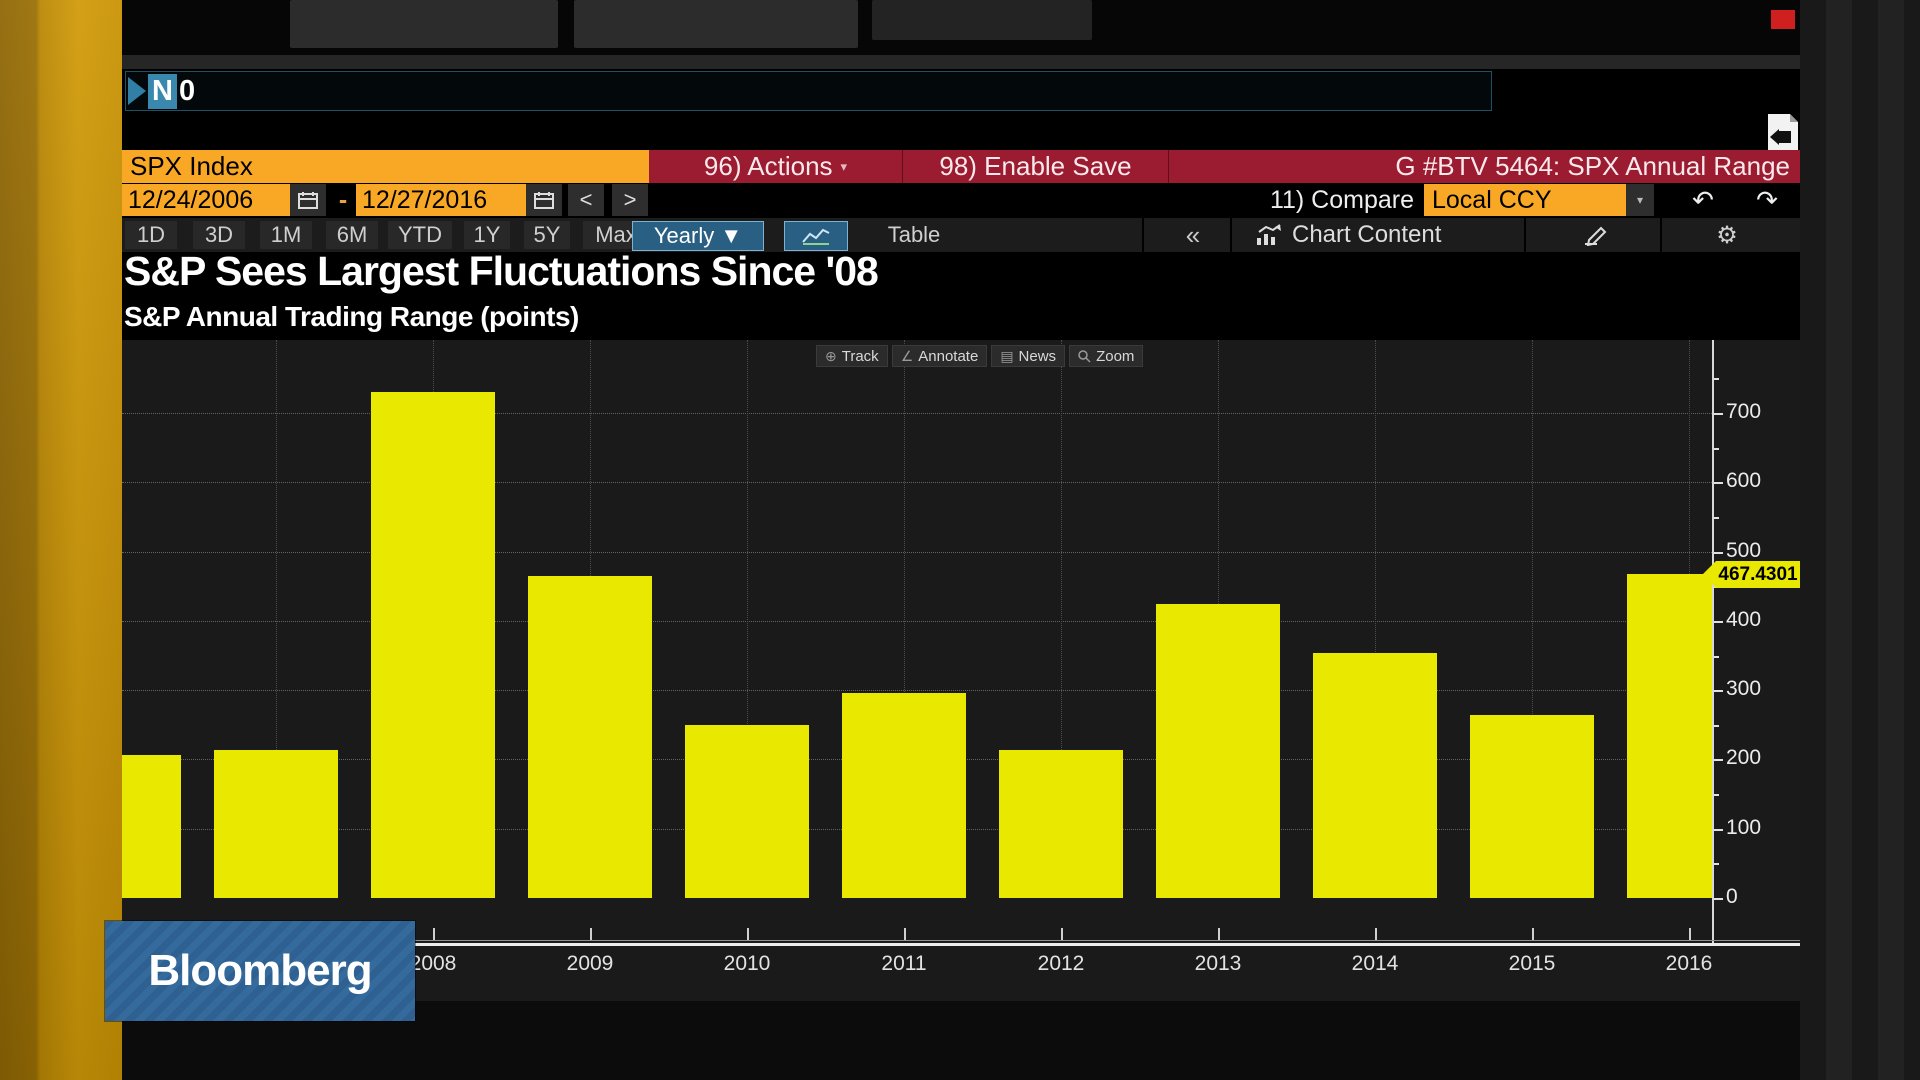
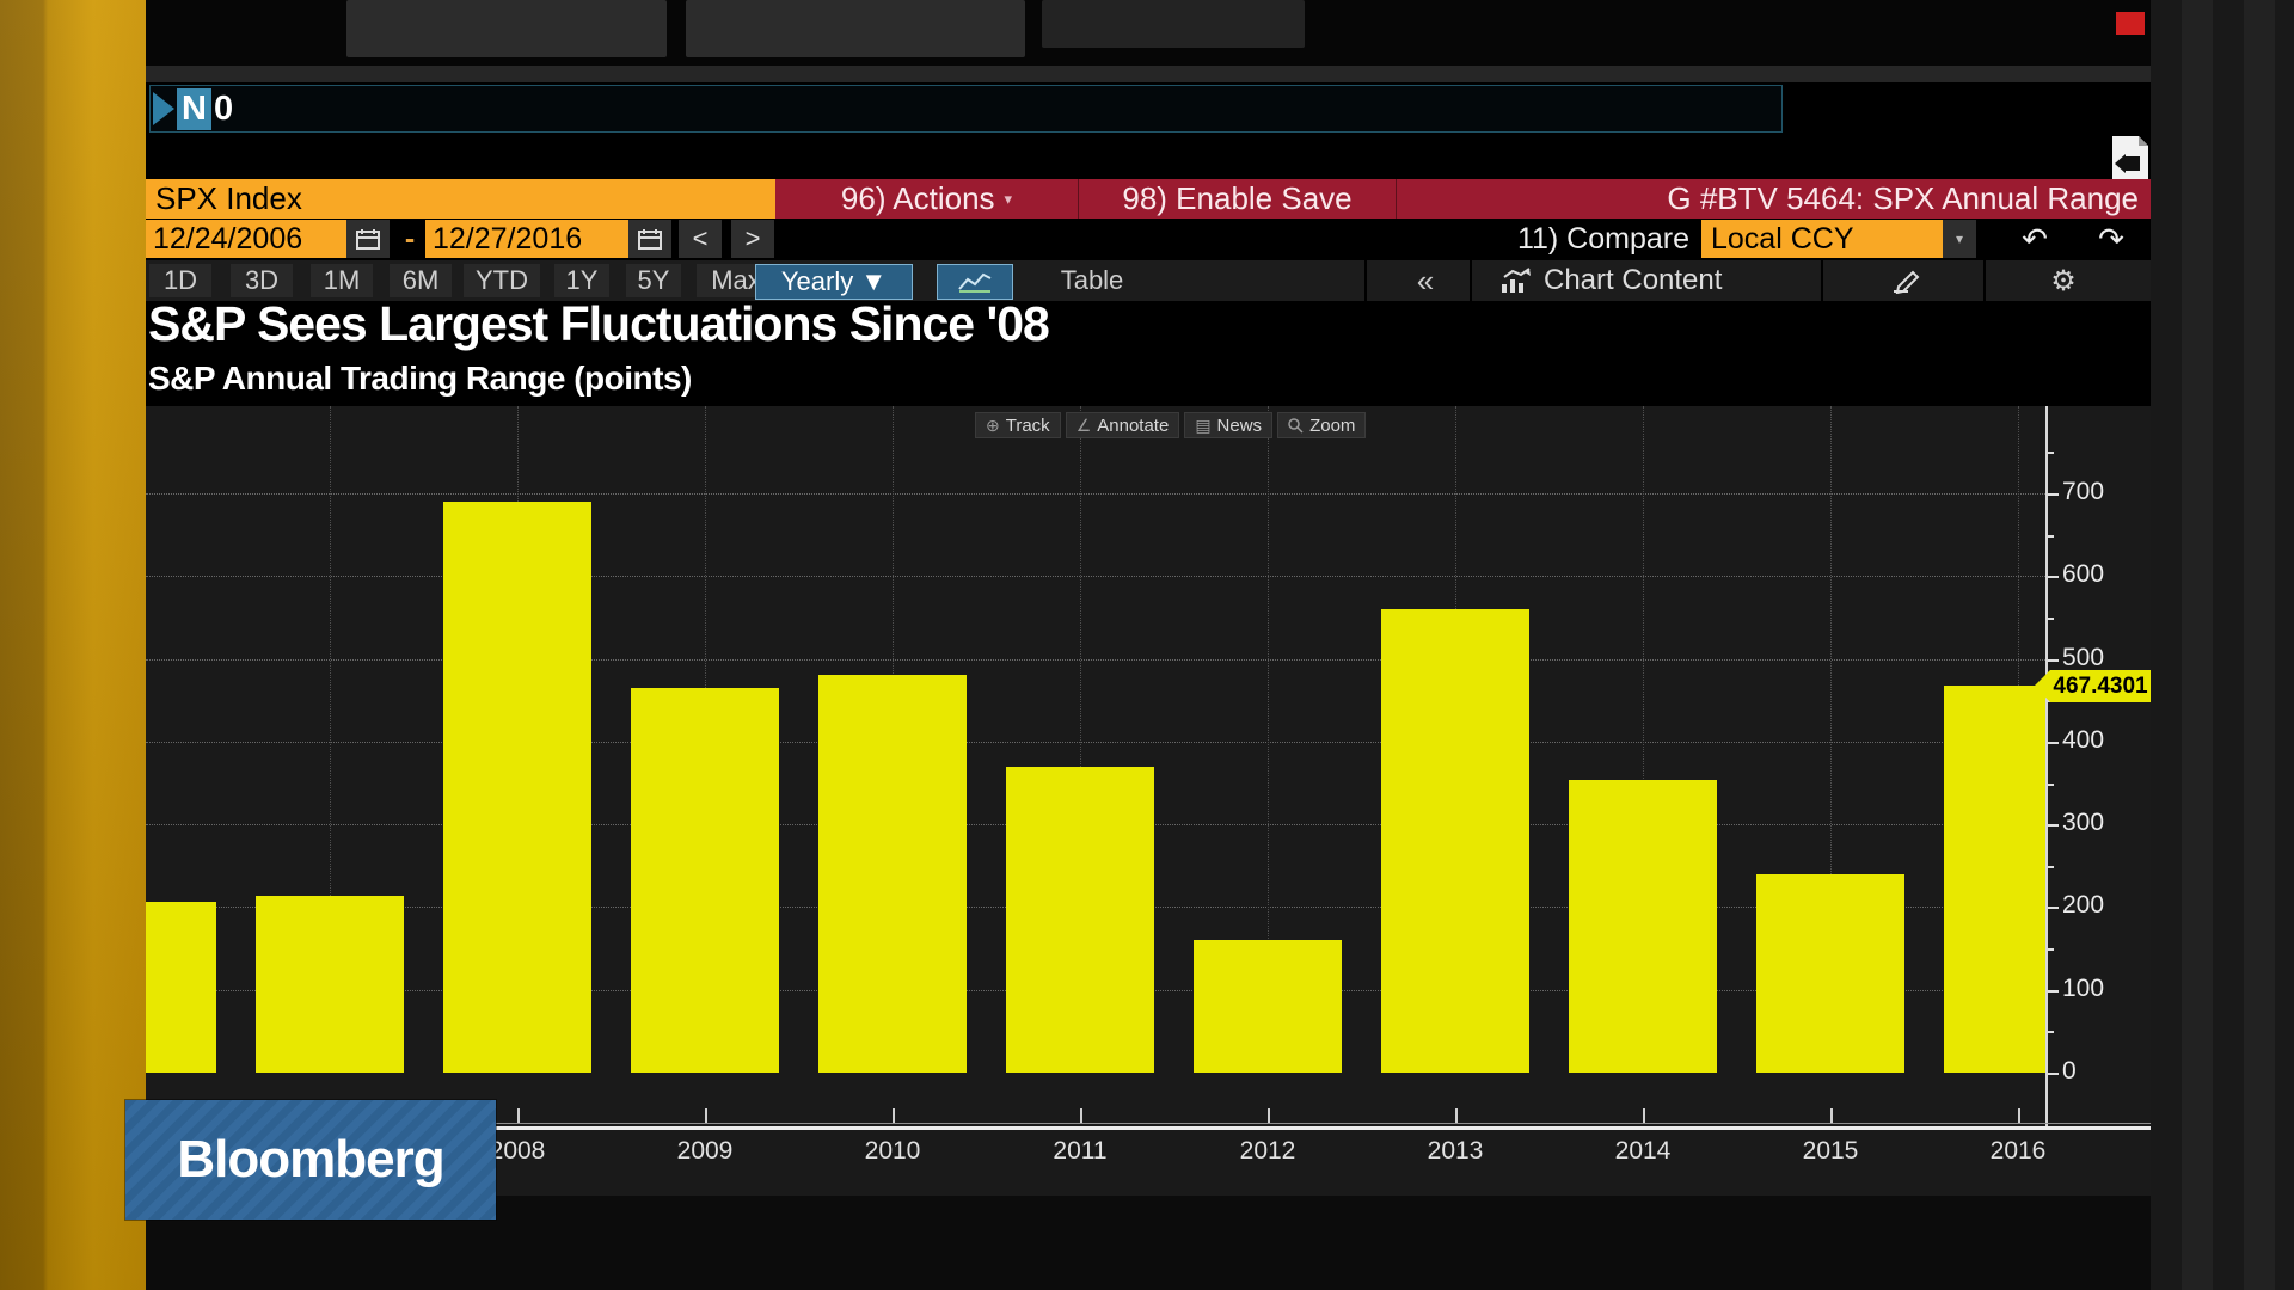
2008: 730 -> 690
2010: 250 -> 480
2011: 300 -> 370
2012: 210 -> 160
2013: 420 -> 560
2015: 260 -> 240
